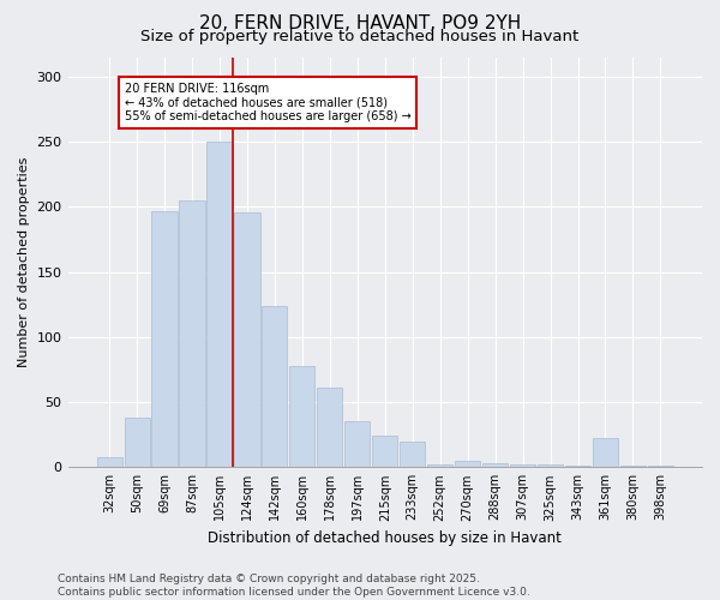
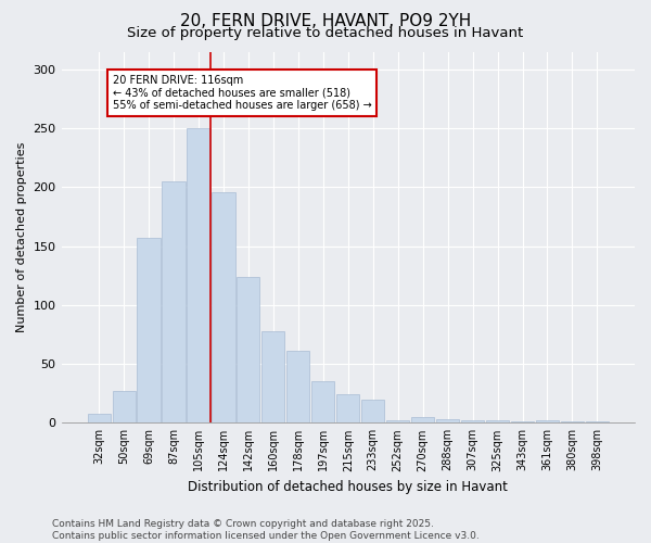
50sqm: 38 -> 27
69sqm: 197 -> 157
361sqm: 22 -> 2
